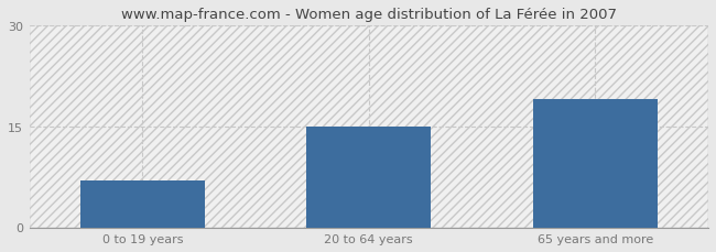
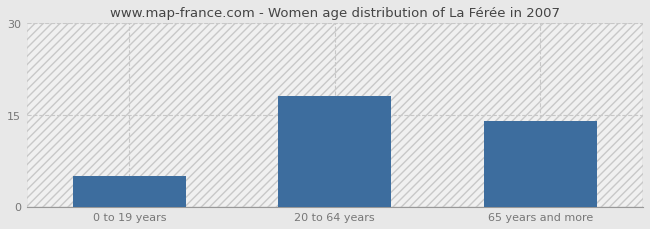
0 to 19 years: 7 -> 5
20 to 64 years: 15 -> 18
65 years and more: 19 -> 14
